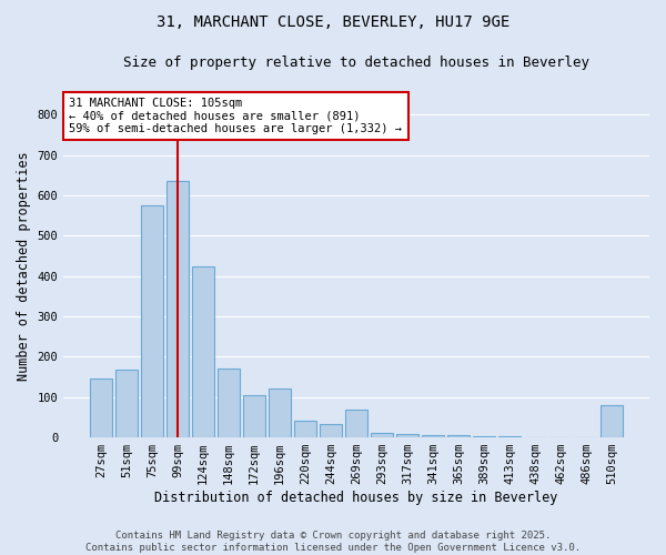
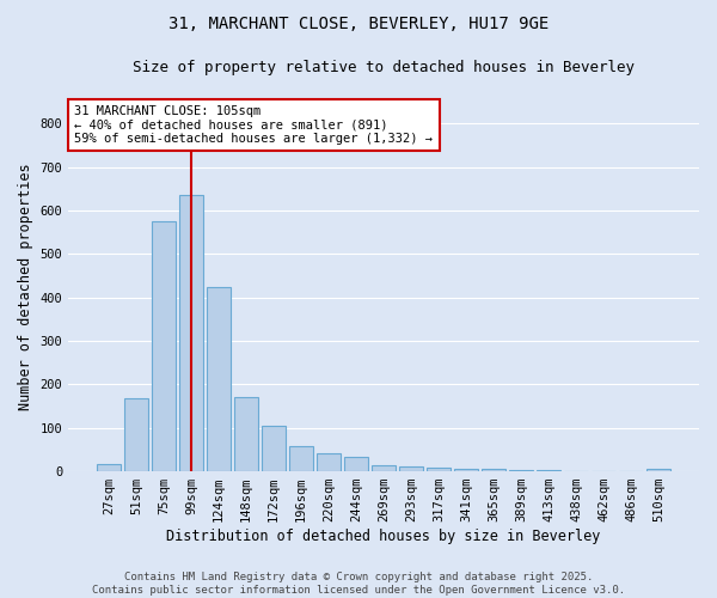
27sqm: 145 -> 18
196sqm: 120 -> 57
269sqm: 70 -> 14
510sqm: 80 -> 6
